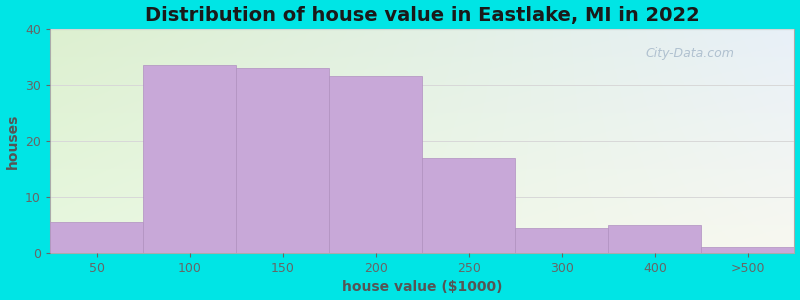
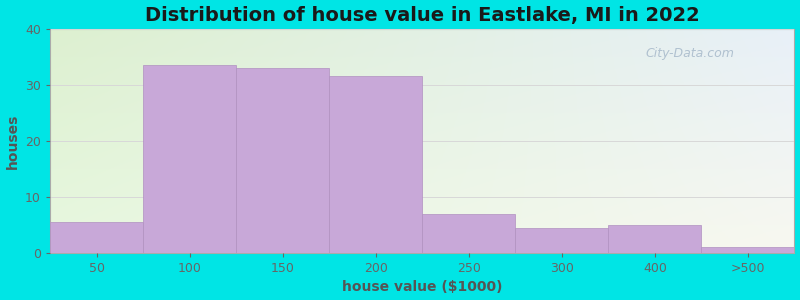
250: 17.0 -> 7.0
